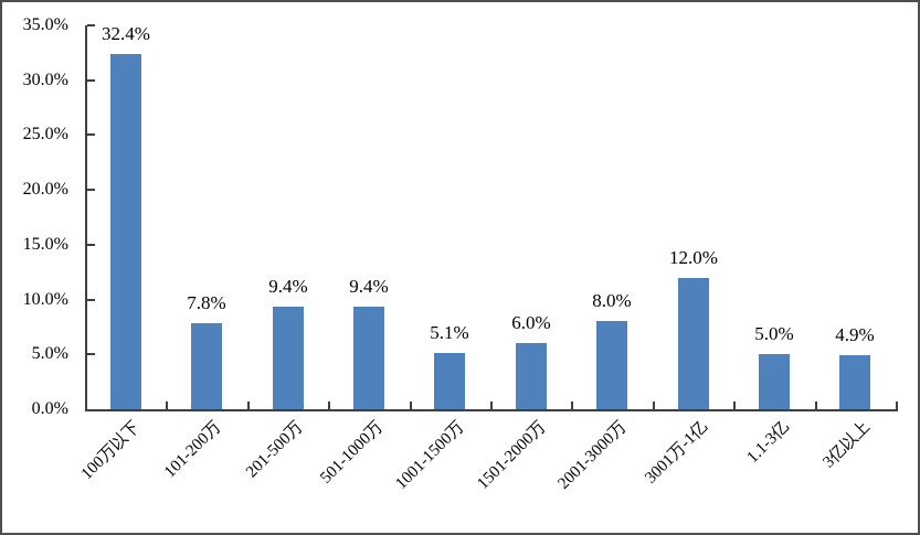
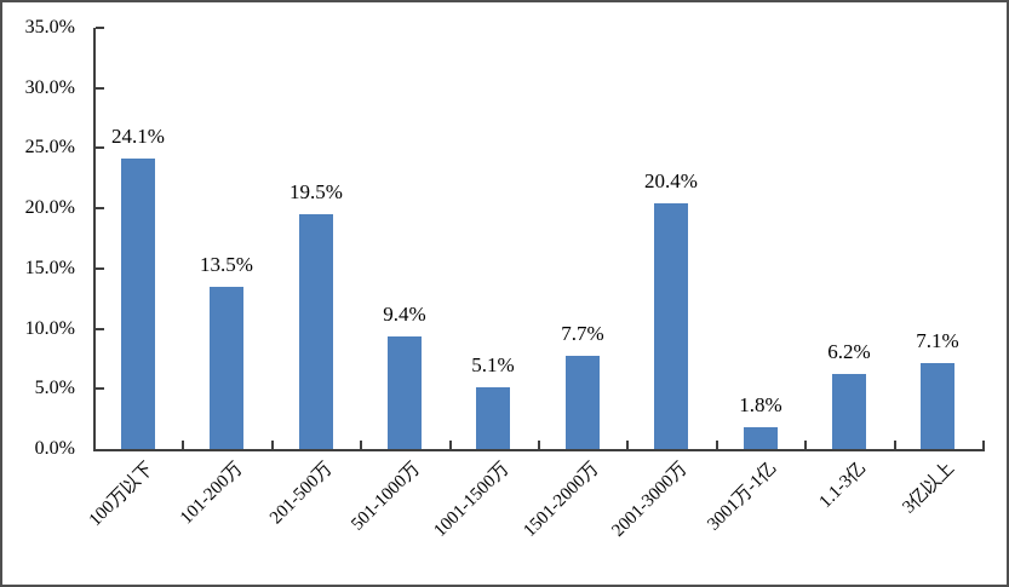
100万以下: 32.4% -> 24.1%
101-200万: 7.8% -> 13.5%
201-500万: 9.4% -> 19.5%
1501-2000万: 6.0% -> 7.7%
2001-3000万: 8.0% -> 20.4%
3001万-1亿: 12.0% -> 1.8%
1.1-3亿: 5.0% -> 6.2%
3亿以上: 4.9% -> 7.1%
